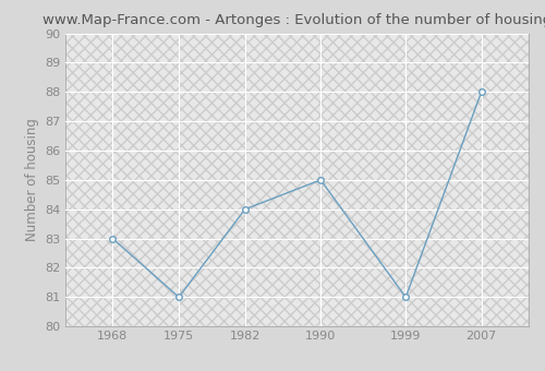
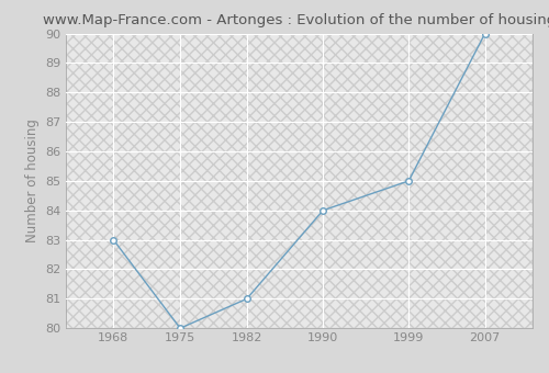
1975: 81 -> 80
1982: 84 -> 81
1990: 85 -> 84
1999: 81 -> 85
2007: 88 -> 90
